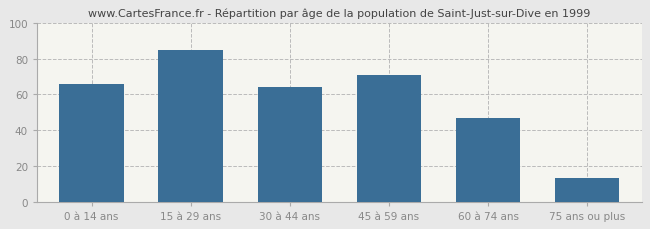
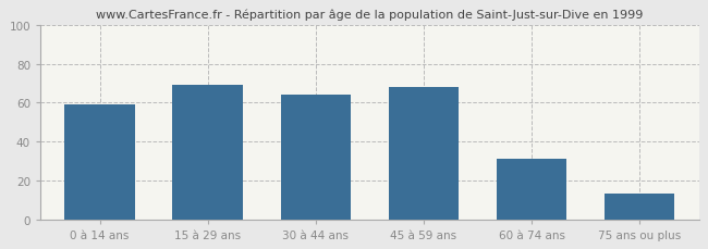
0 à 14 ans: 66 -> 59
15 à 29 ans: 85 -> 69
45 à 59 ans: 71 -> 68
60 à 74 ans: 47 -> 31
